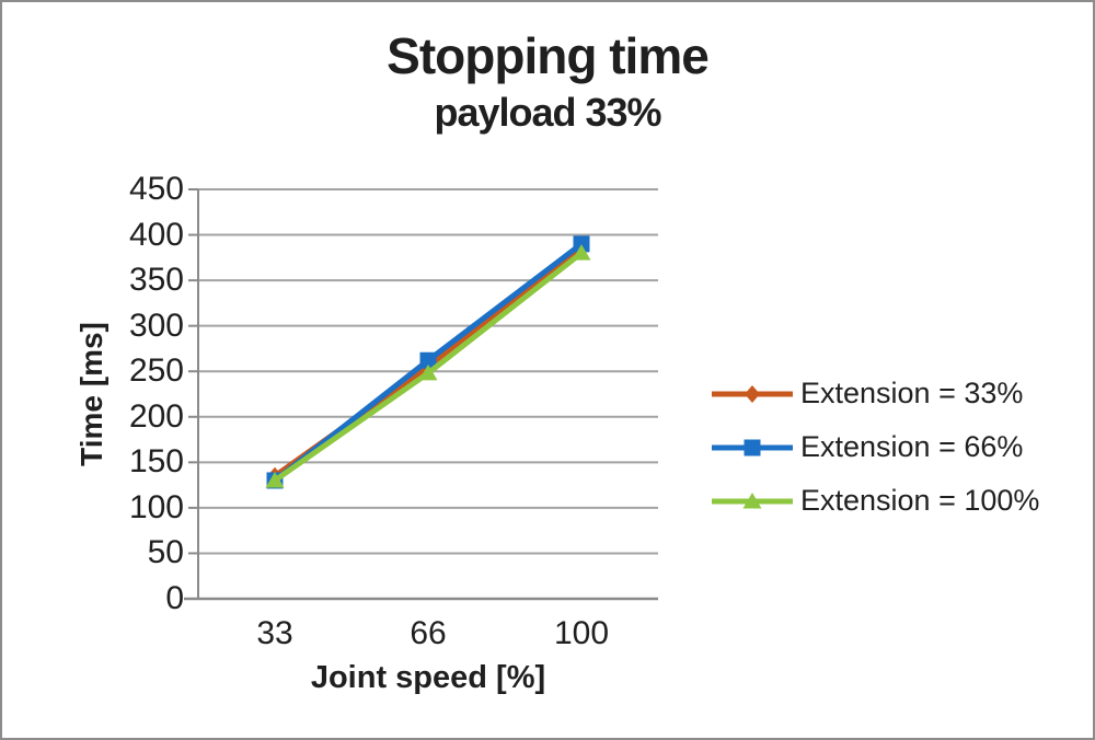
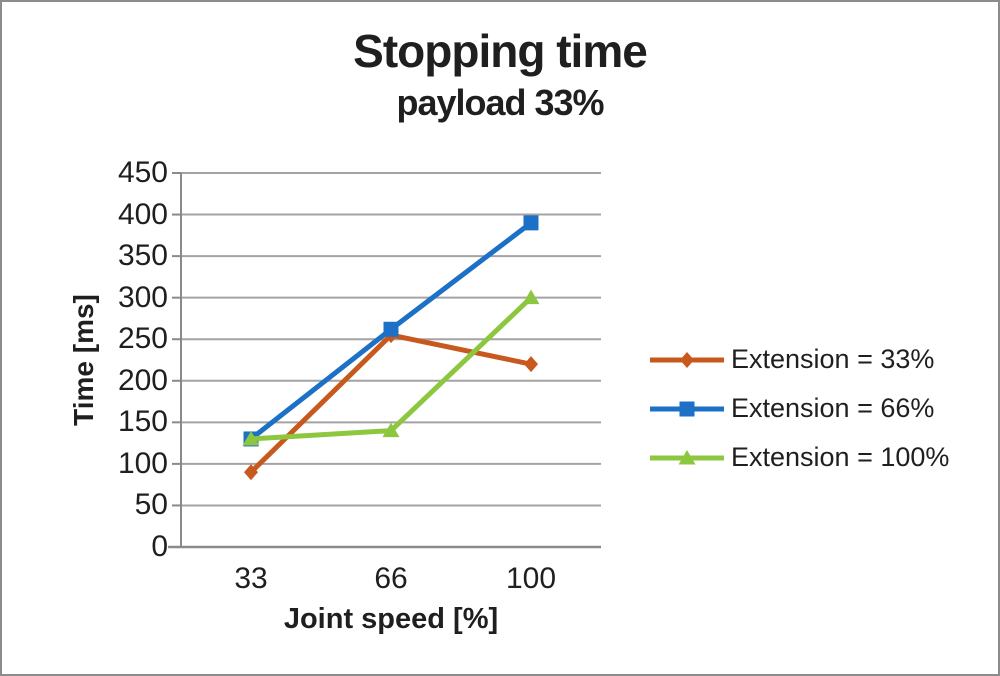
Extension = 33%/33: 140 -> 90
Extension = 100%/66: 250 -> 140
Extension = 33%/100: 380 -> 220
Extension = 100%/100: 380 -> 300
